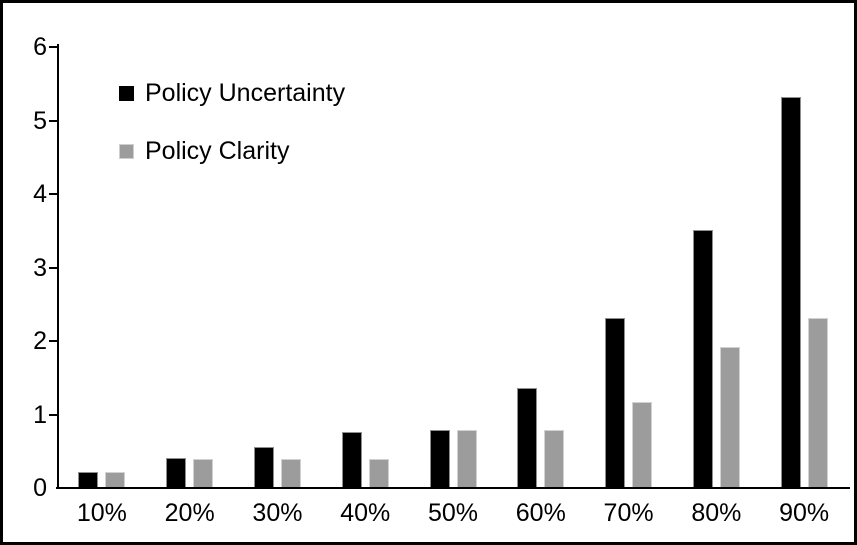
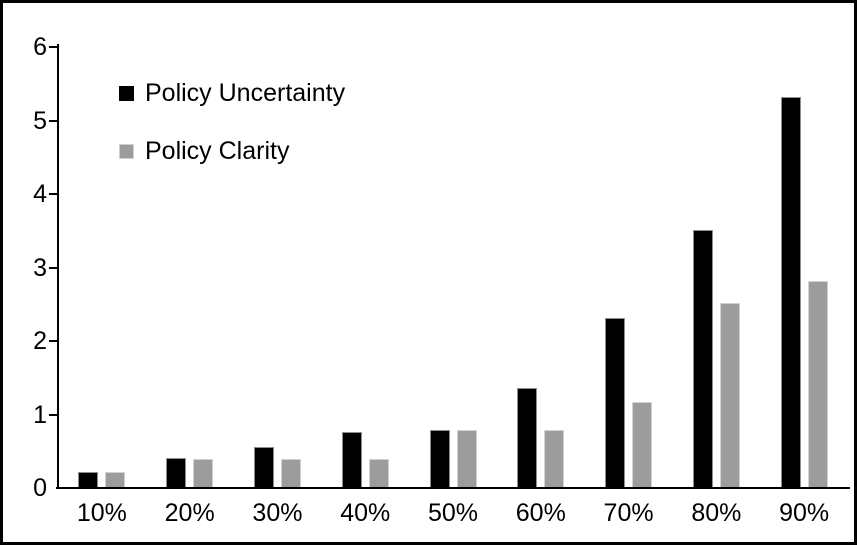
Policy Clarity/80%: 1.9 -> 2.5
Policy Clarity/90%: 2.3 -> 2.8
